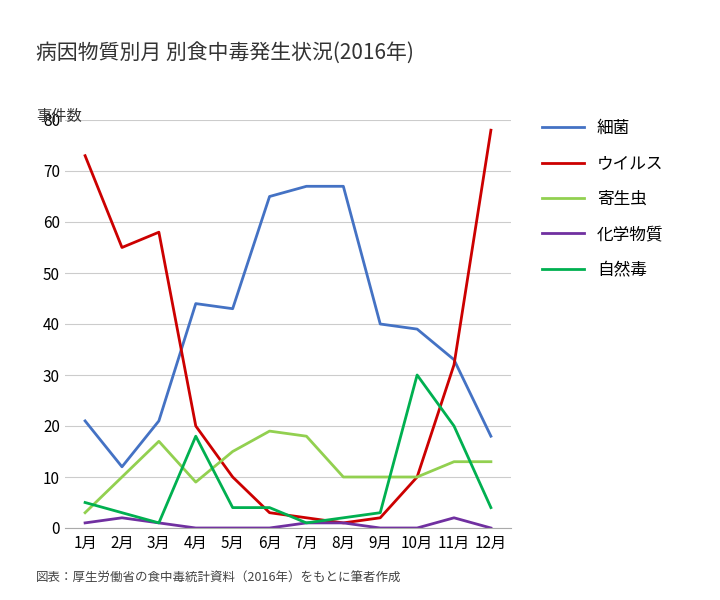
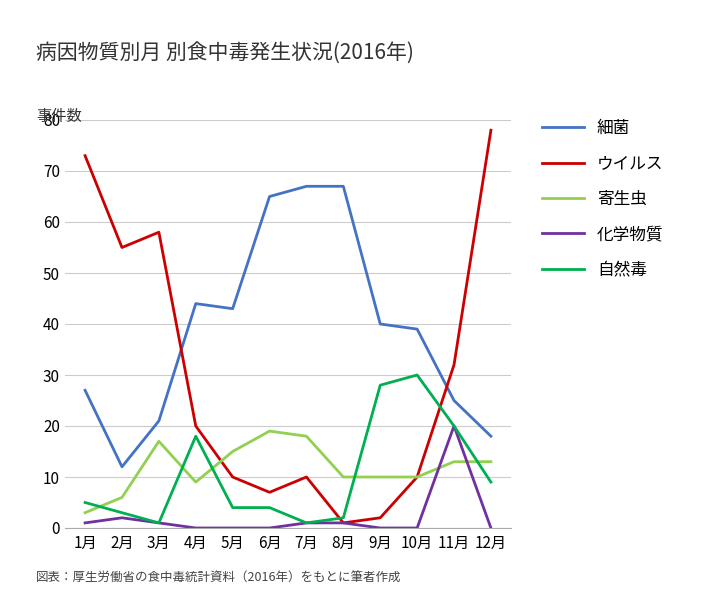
細菌/1月: 21 -> 27
寄生虫/2月: 10 -> 6
ウイルス/6月: 3 -> 7
ウイルス/7月: 2 -> 10
自然毒/9月: 3 -> 28
細菌/11月: 33 -> 25
化学物質/11月: 2 -> 20
自然毒/12月: 4 -> 9
